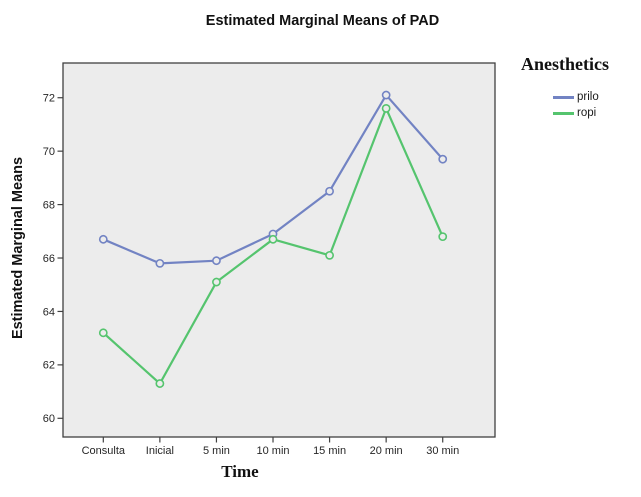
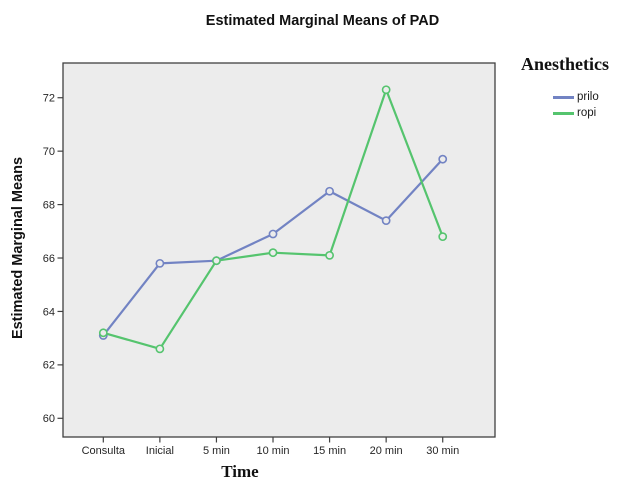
prilo/Consulta: 66.7 -> 63.1
ropi/Inicial: 61.3 -> 62.6
ropi/5 min: 65.1 -> 65.9
ropi/10 min: 66.7 -> 66.2
prilo/20 min: 72.1 -> 67.4
ropi/20 min: 71.6 -> 72.3
